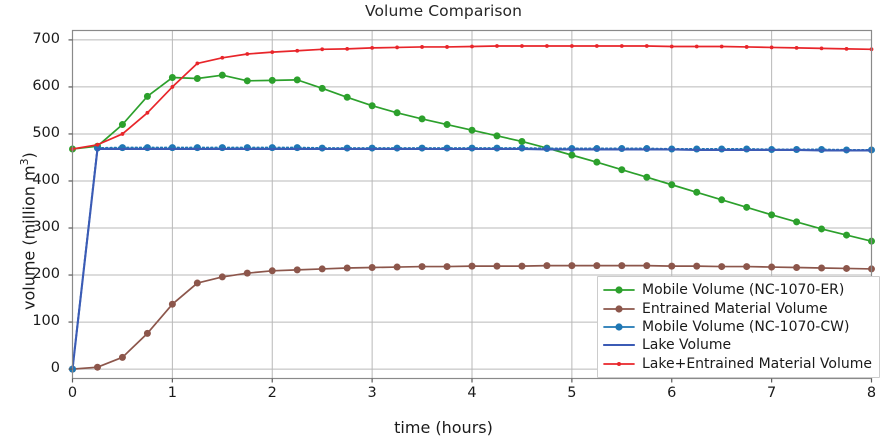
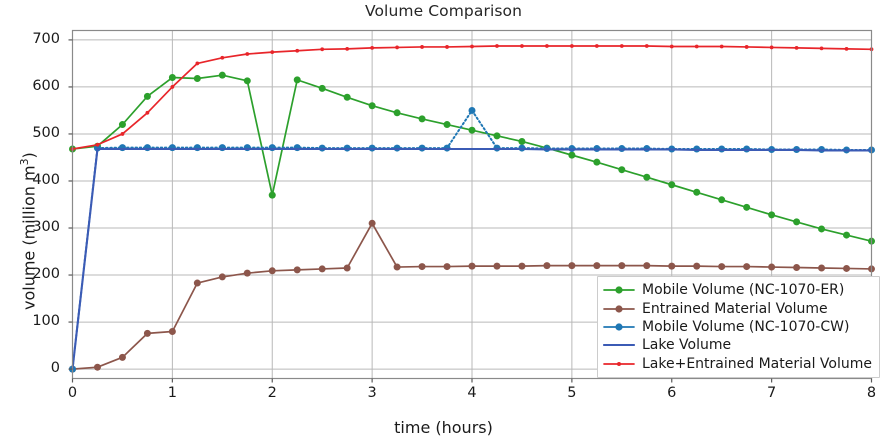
Entrained Material Volume/1: 140 -> 80
Mobile Volume (NC-1070-ER)/2: 610 -> 370
Entrained Material Volume/3: 220 -> 310
Mobile Volume (NC-1070-CW)/4: 470 -> 550
